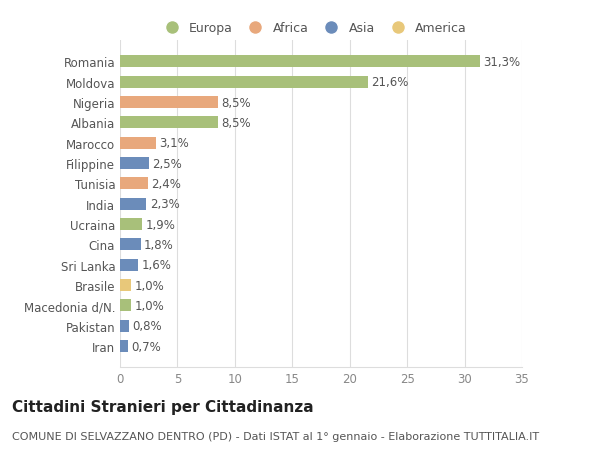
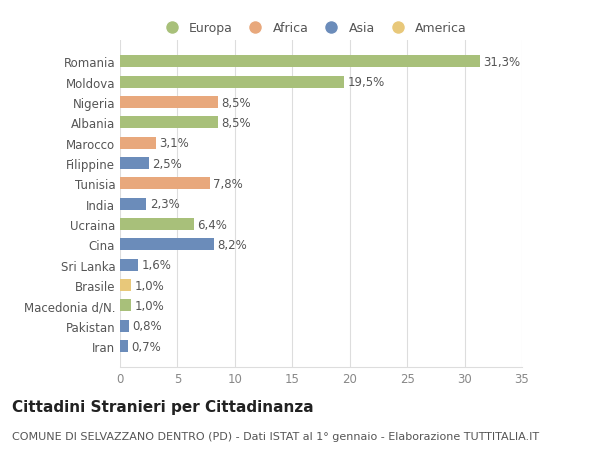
Moldova: 21,6% -> 19,5%
Tunisia: 2,4% -> 7,8%
Ucraina: 1,9% -> 6,4%
Cina: 1,8% -> 8,2%
